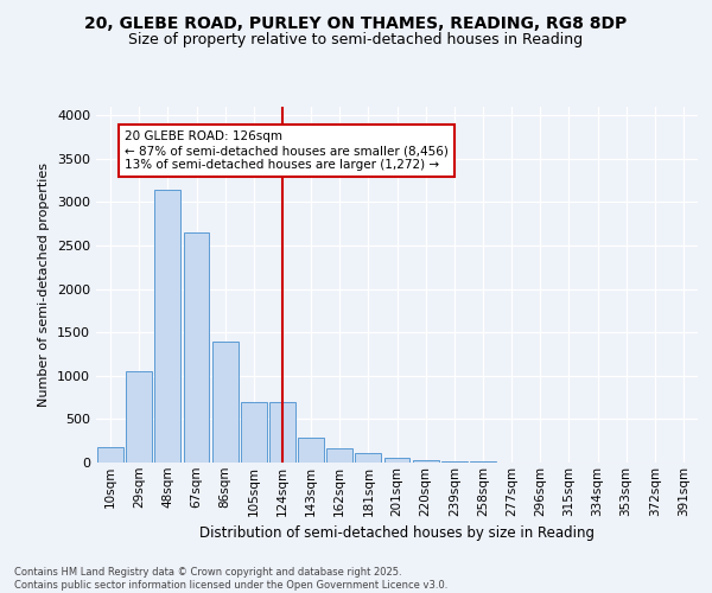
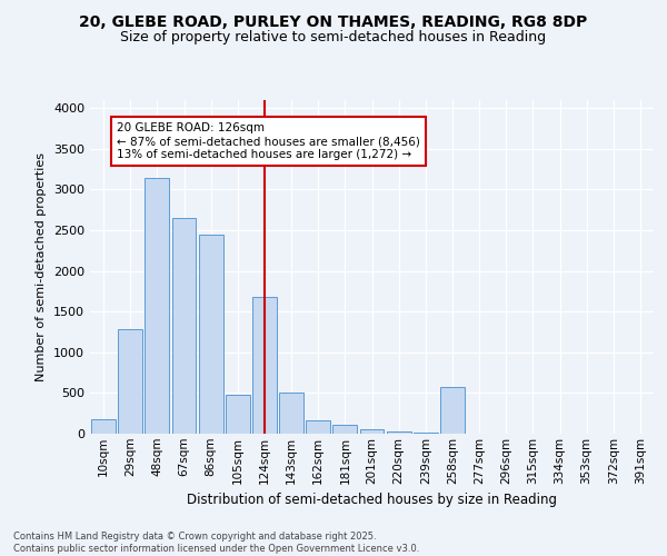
29sqm: 1050 -> 1280
86sqm: 1400 -> 2440
105sqm: 700 -> 480
124sqm: 700 -> 1680
143sqm: 280 -> 500
258sqm: 10 -> 580
